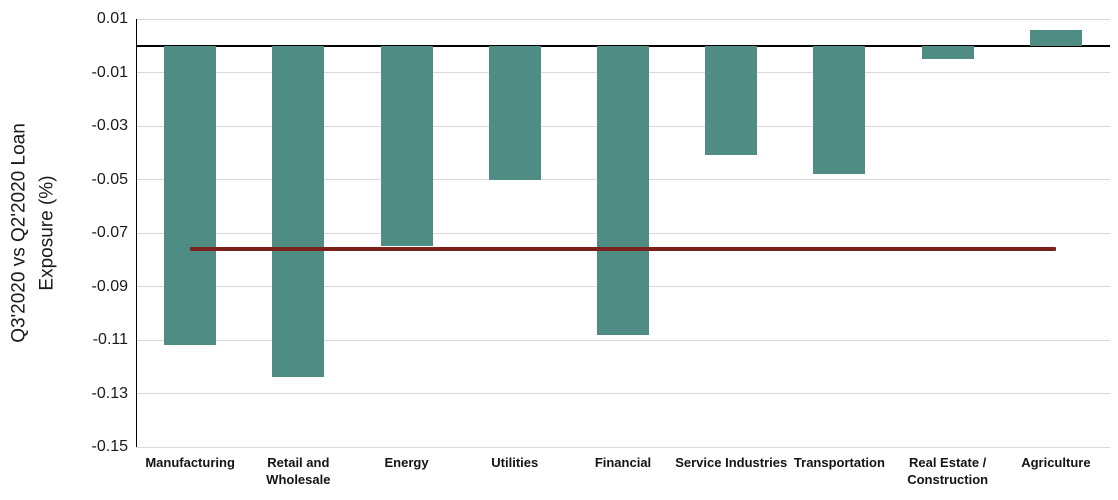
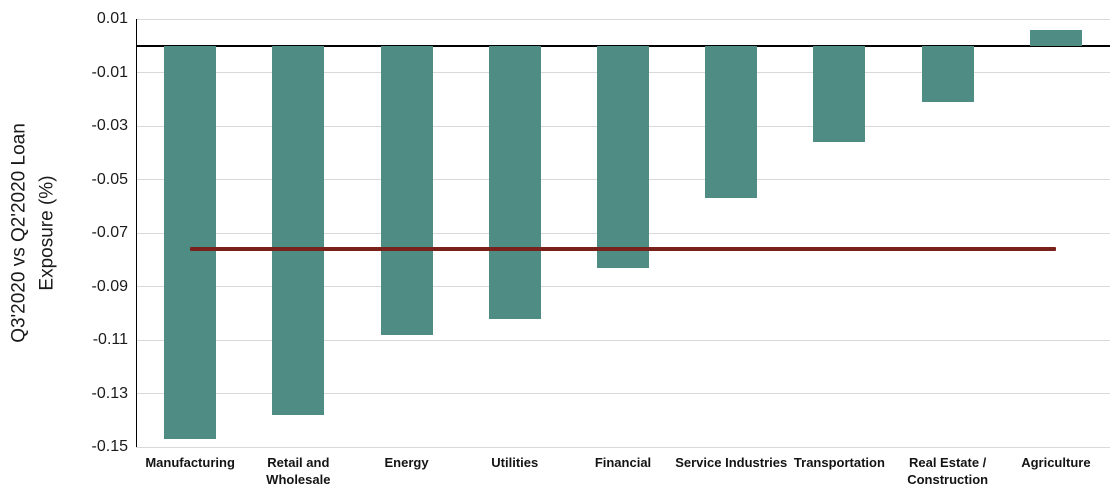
Manufacturing: -0.112 -> -0.147
Retail and Wholesale: -0.124 -> -0.138
Energy: -0.075 -> -0.108
Utilities: -0.050 -> -0.102
Financial: -0.108 -> -0.083
Service Industries: -0.041 -> -0.057
Transportation: -0.048 -> -0.036
Real Estate / Construction: -0.005 -> -0.021
